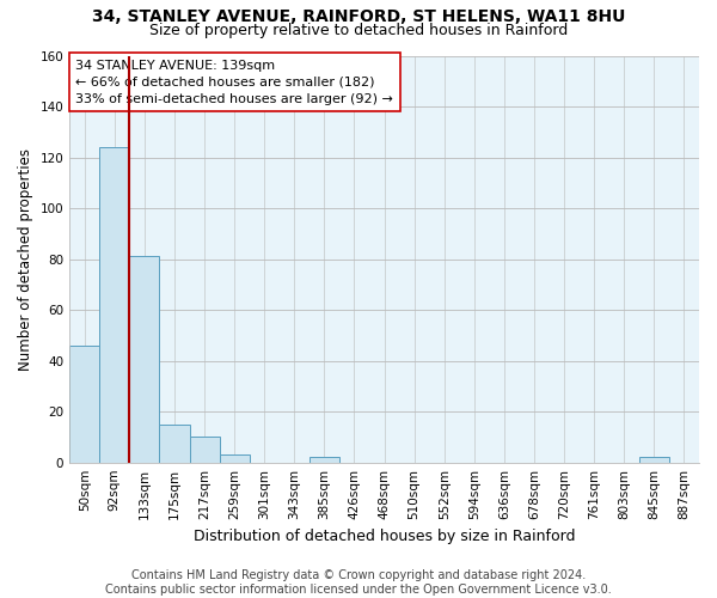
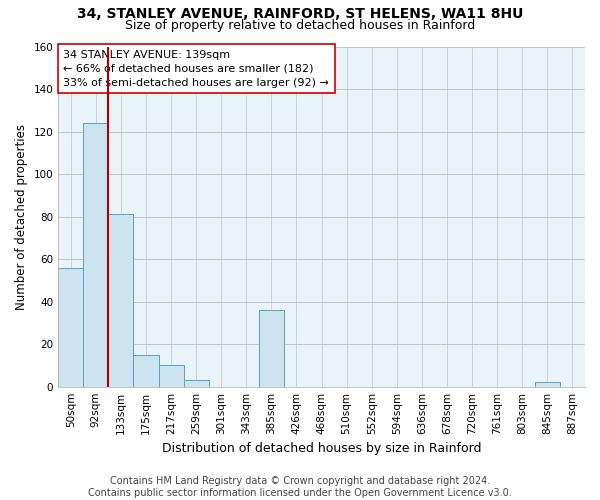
50sqm: 46 -> 56
385sqm: 2 -> 36
